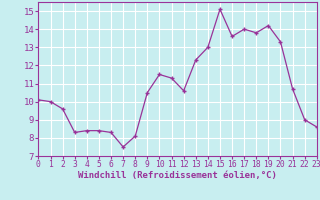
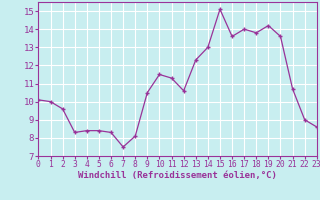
20: 13.3 -> 13.6
